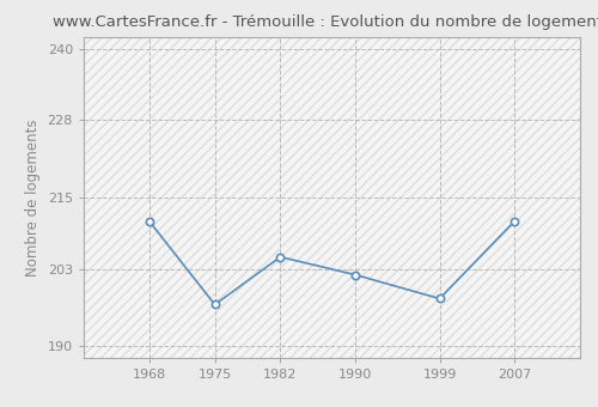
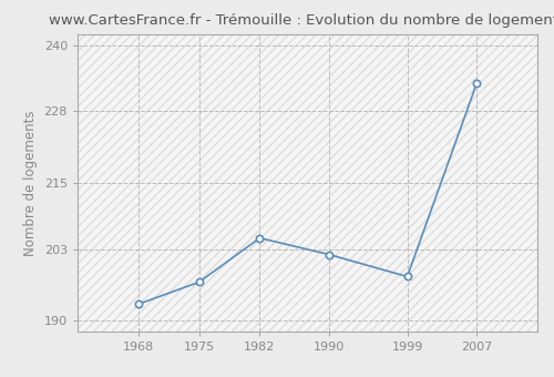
1968: 211 -> 193
2007: 211 -> 233
